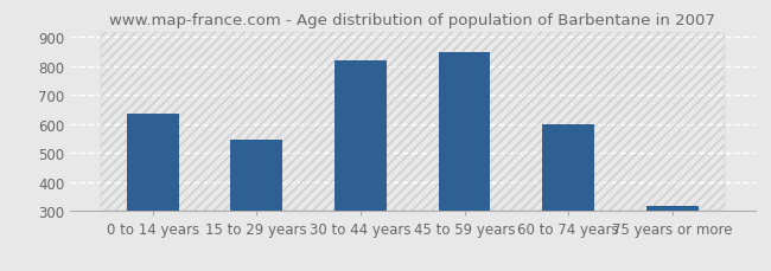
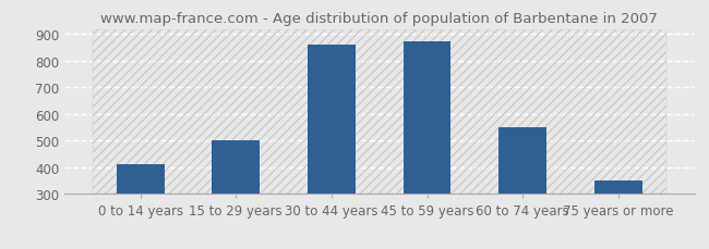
0 to 14 years: 635 -> 410
15 to 29 years: 547 -> 500
30 to 44 years: 820 -> 860
45 to 59 years: 848 -> 875
60 to 74 years: 599 -> 550
75 years or more: 320 -> 350
